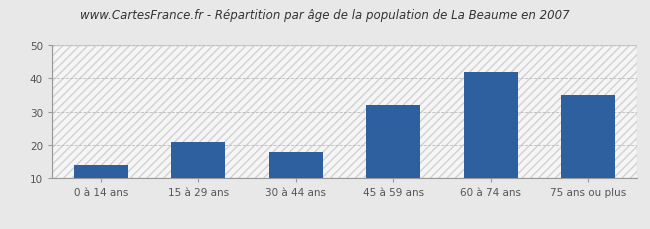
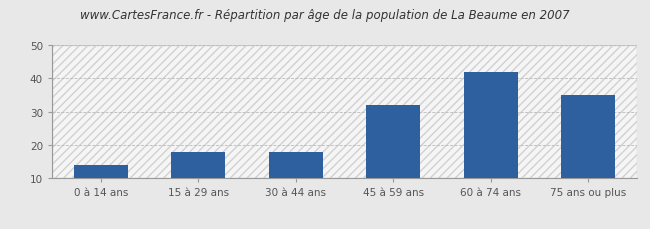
15 à 29 ans: 21 -> 18
